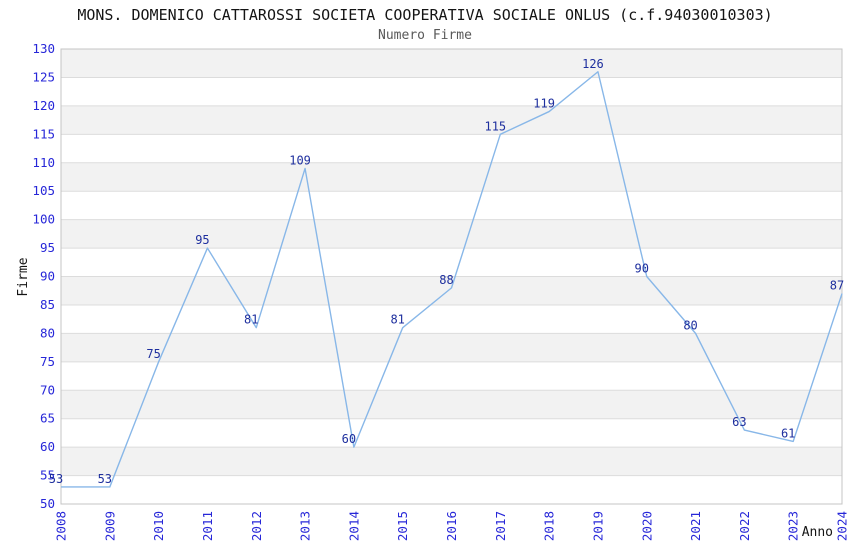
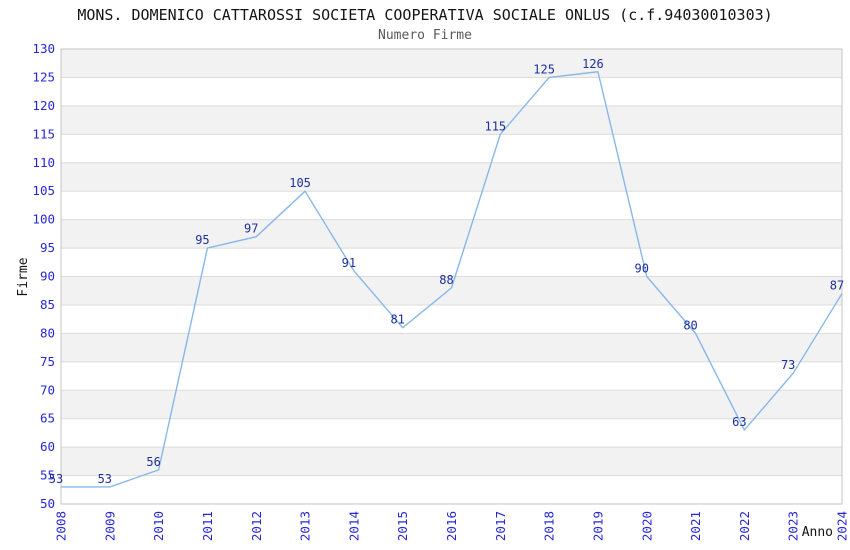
2010: 75 -> 56
2012: 81 -> 97
2013: 109 -> 105
2014: 60 -> 91
2018: 119 -> 125
2023: 61 -> 73
